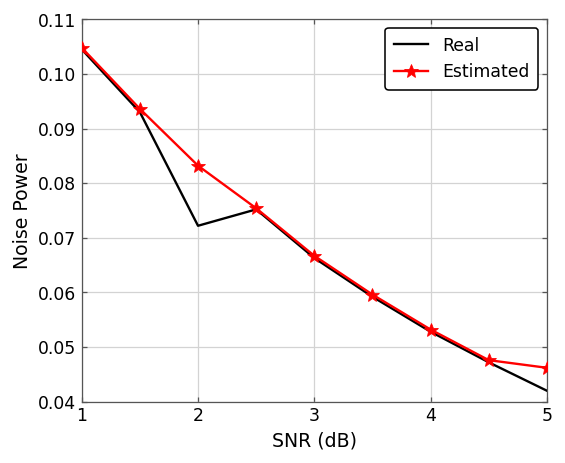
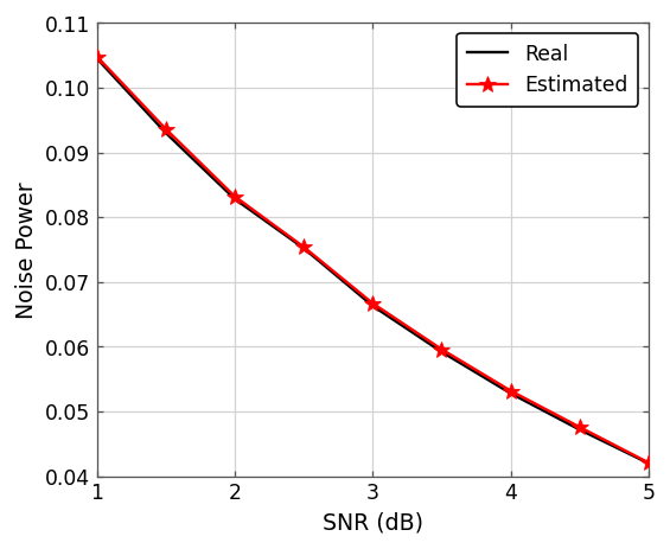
Real/2: 0.0722 -> 0.0828
Estimated/5: 0.0462 -> 0.0421
